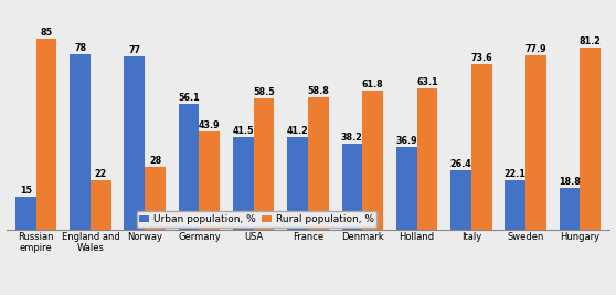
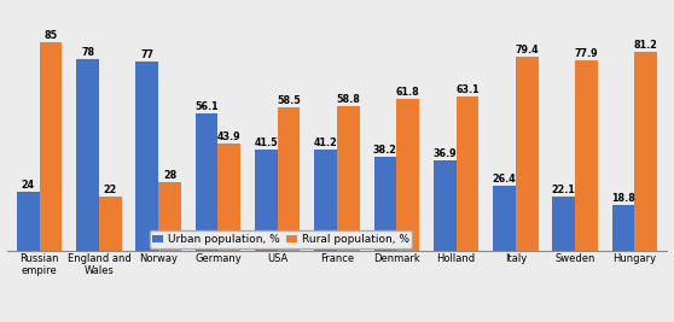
Urban population, %/Russian empire: 15 -> 24
Rural population, %/Italy: 73.6 -> 79.4
